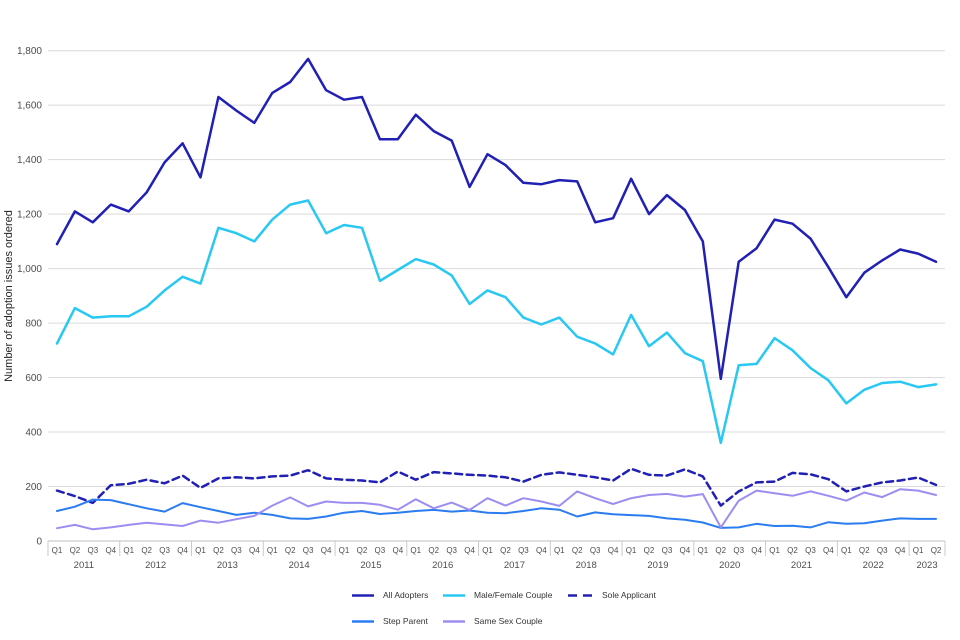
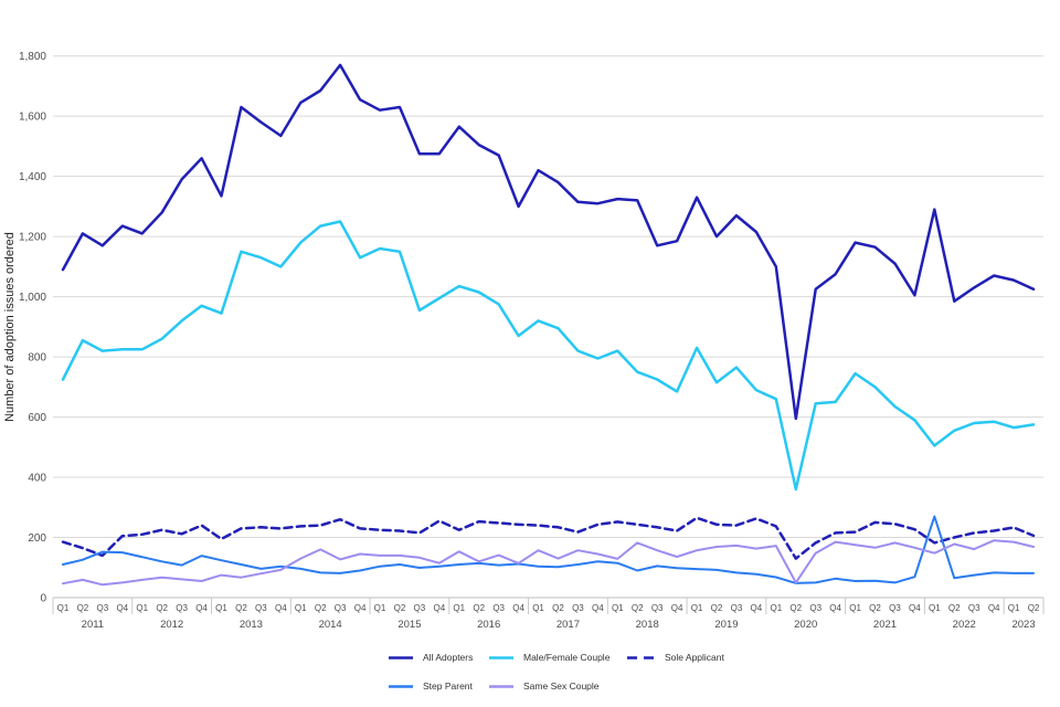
All Adopters/2022 Q1: 900 -> 1290
Step Parent/2022 Q1: 60 -> 270
